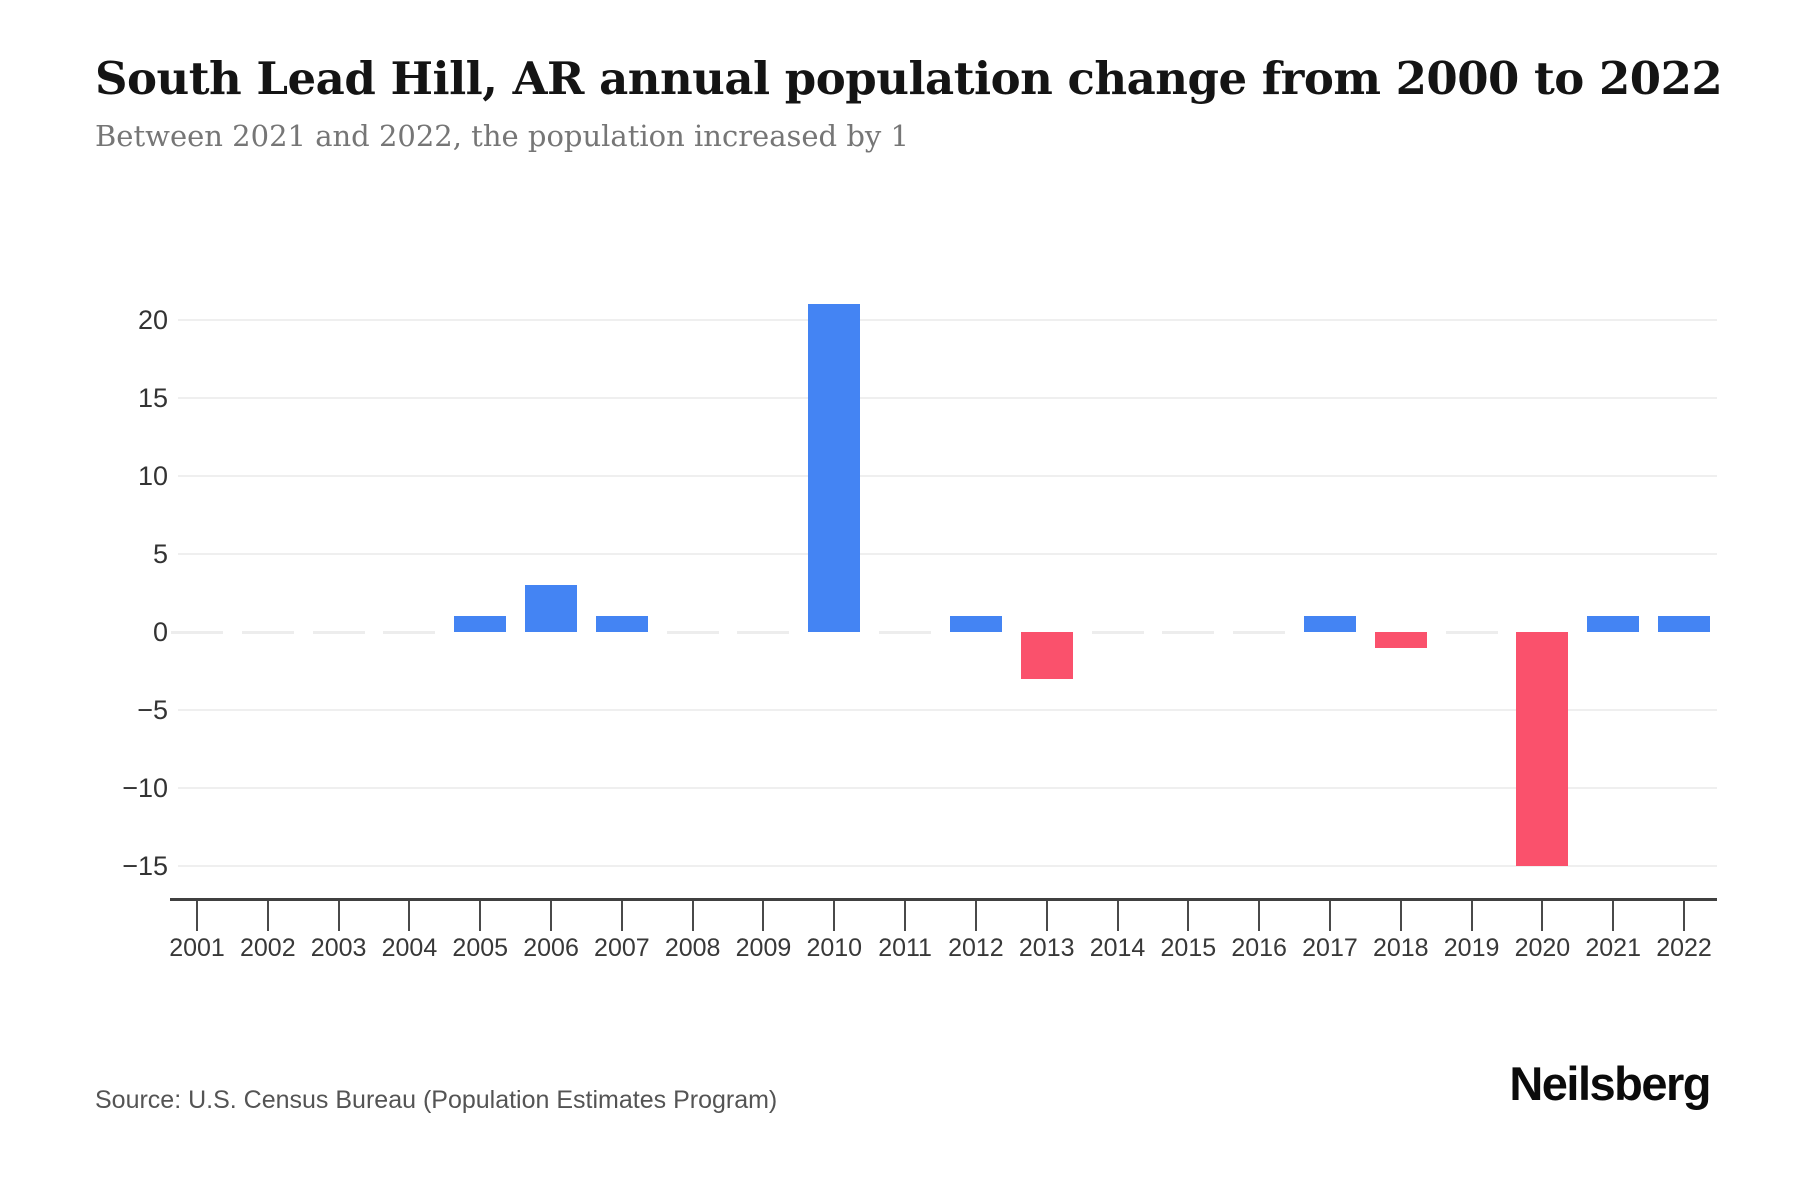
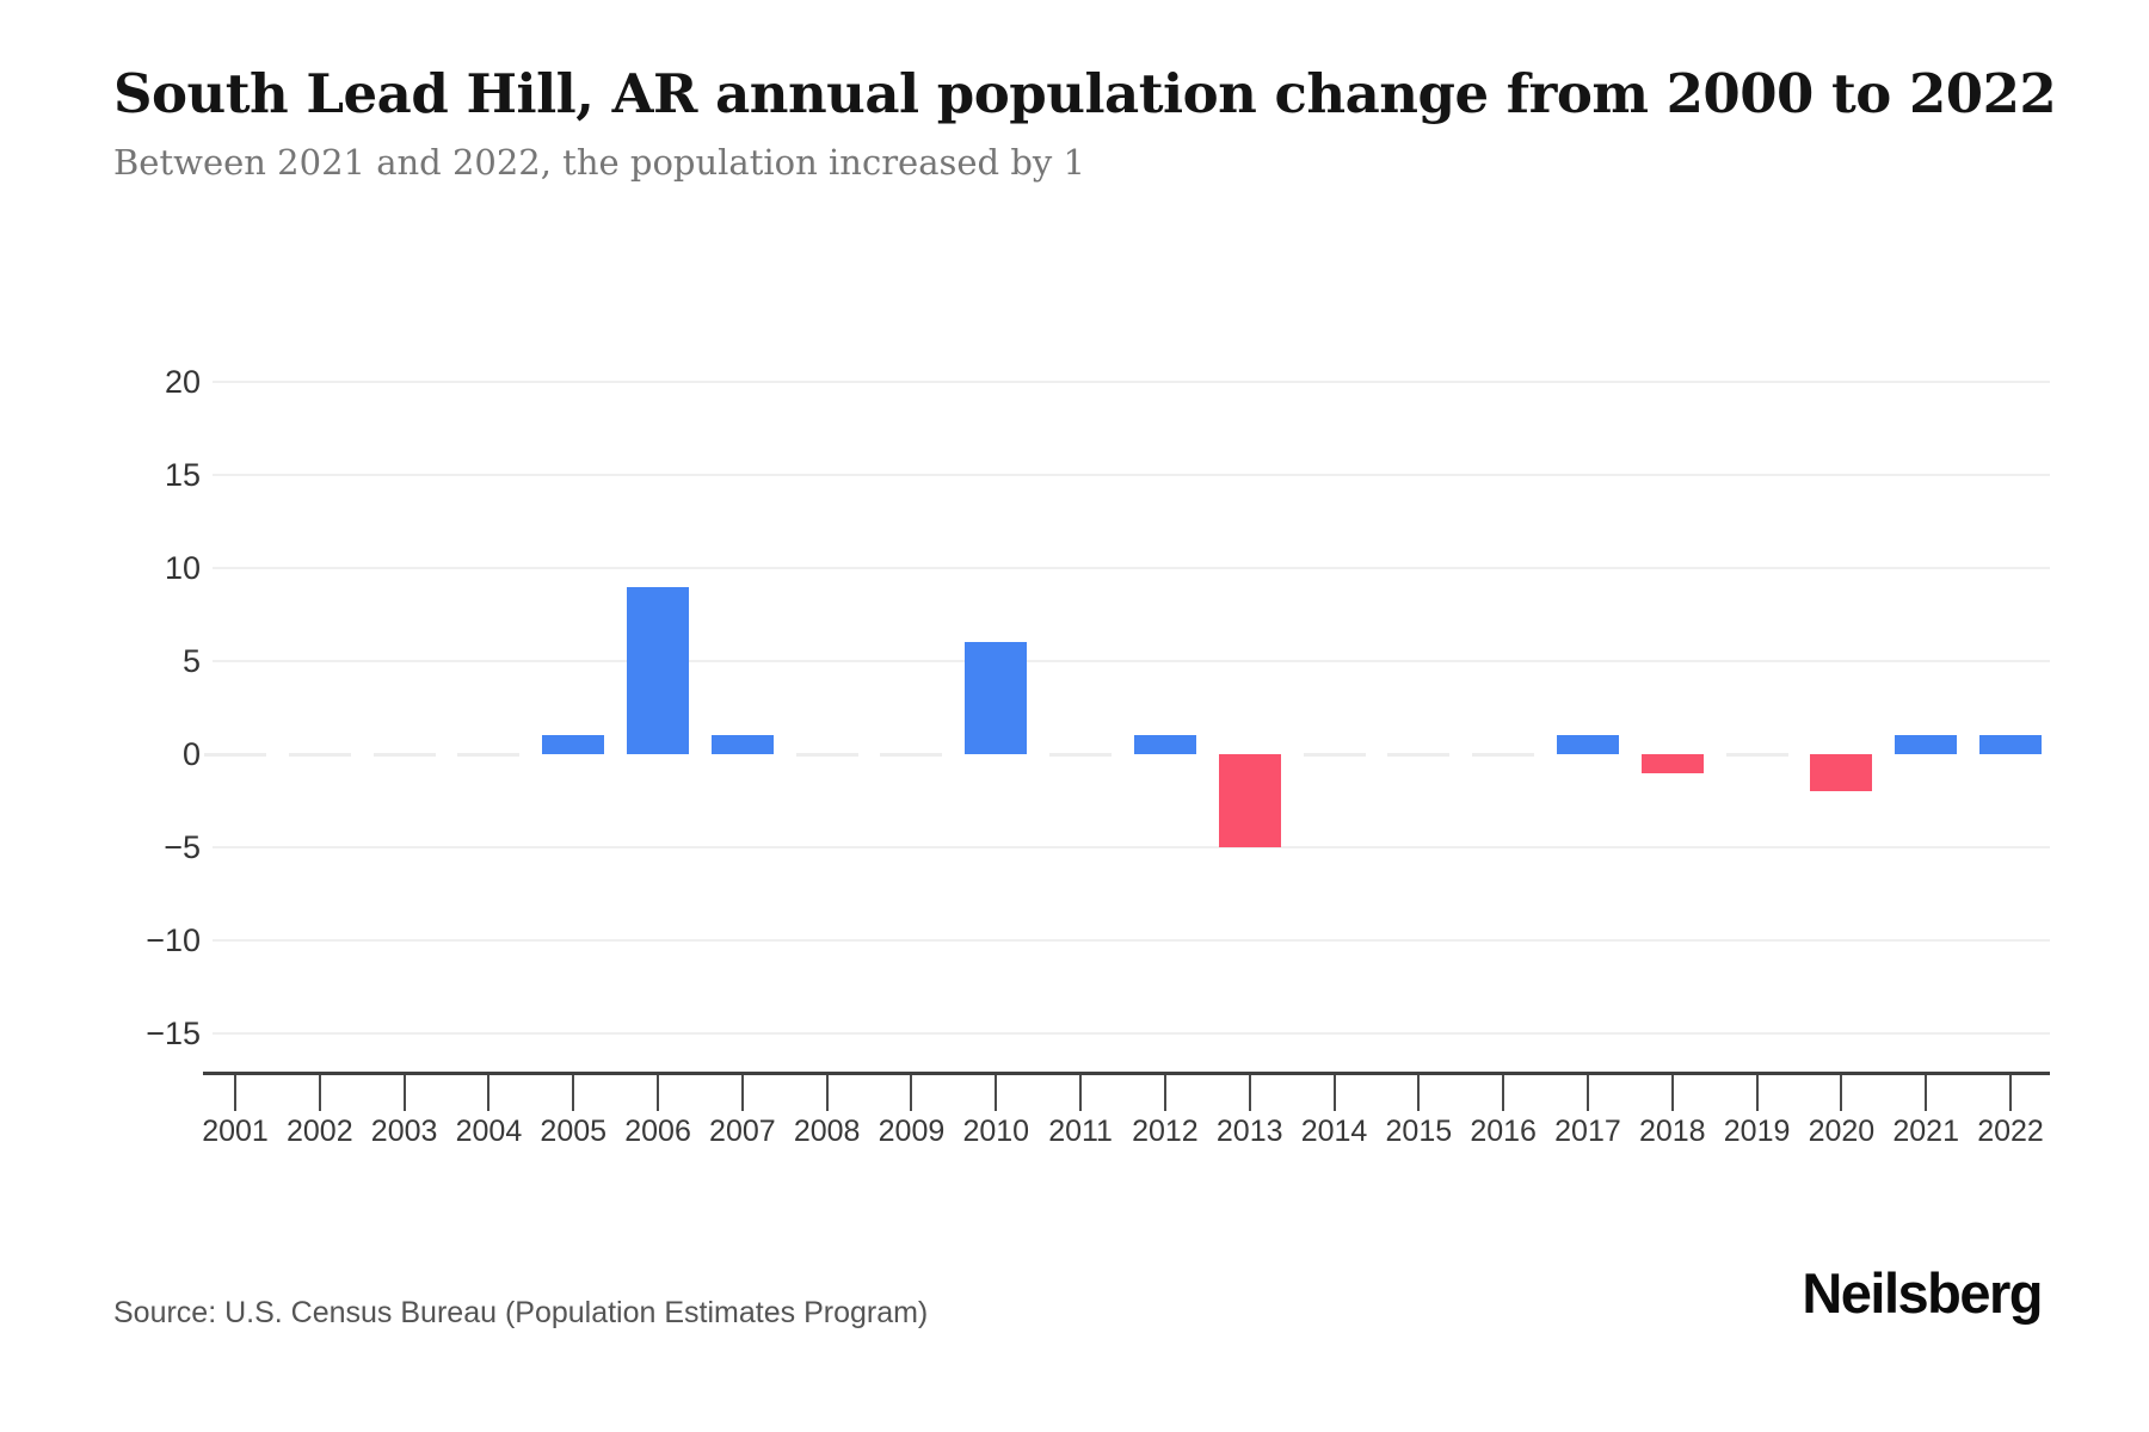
2006: 3 -> 9
2010: 21 -> 6
2013: -3 -> -5
2020: -15 -> -2
